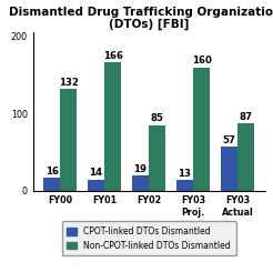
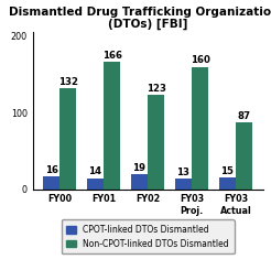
Non-CPOT-linked DTOs Dismantled/FY02: 85 -> 123
CPOT-linked DTOs Dismantled/FY03 Actual: 57 -> 15
